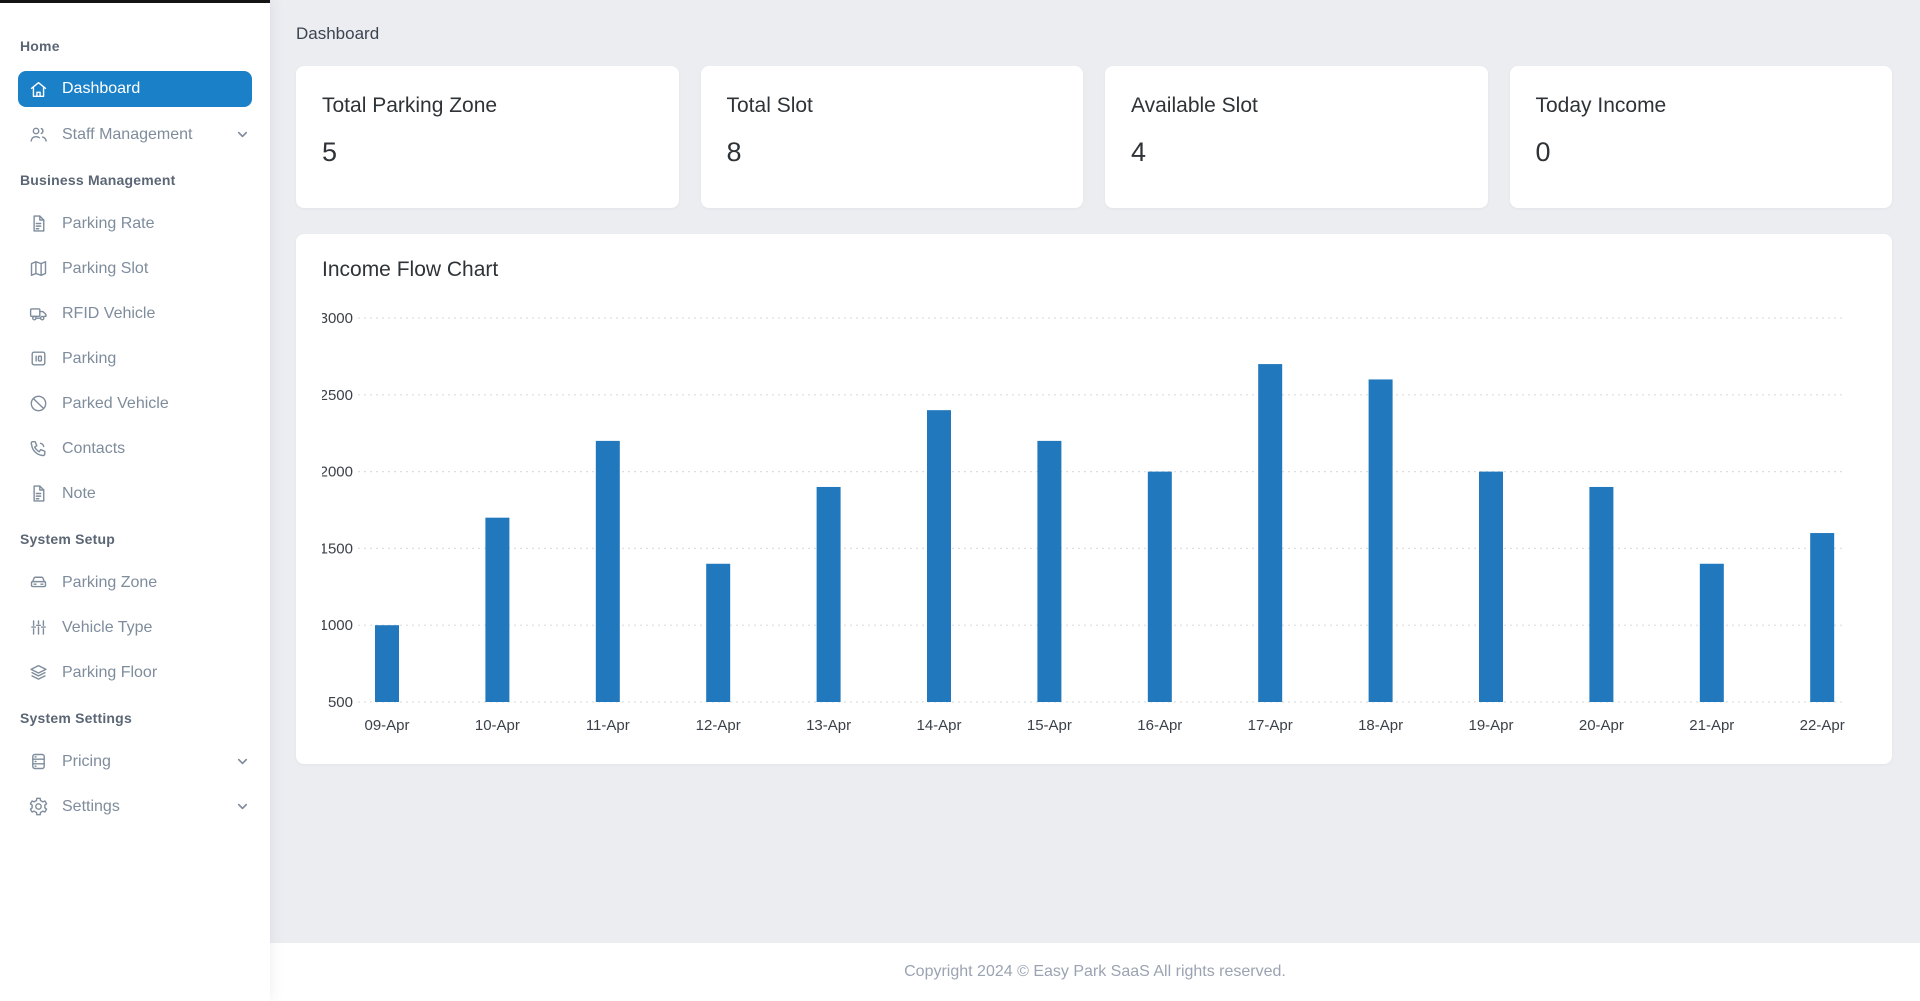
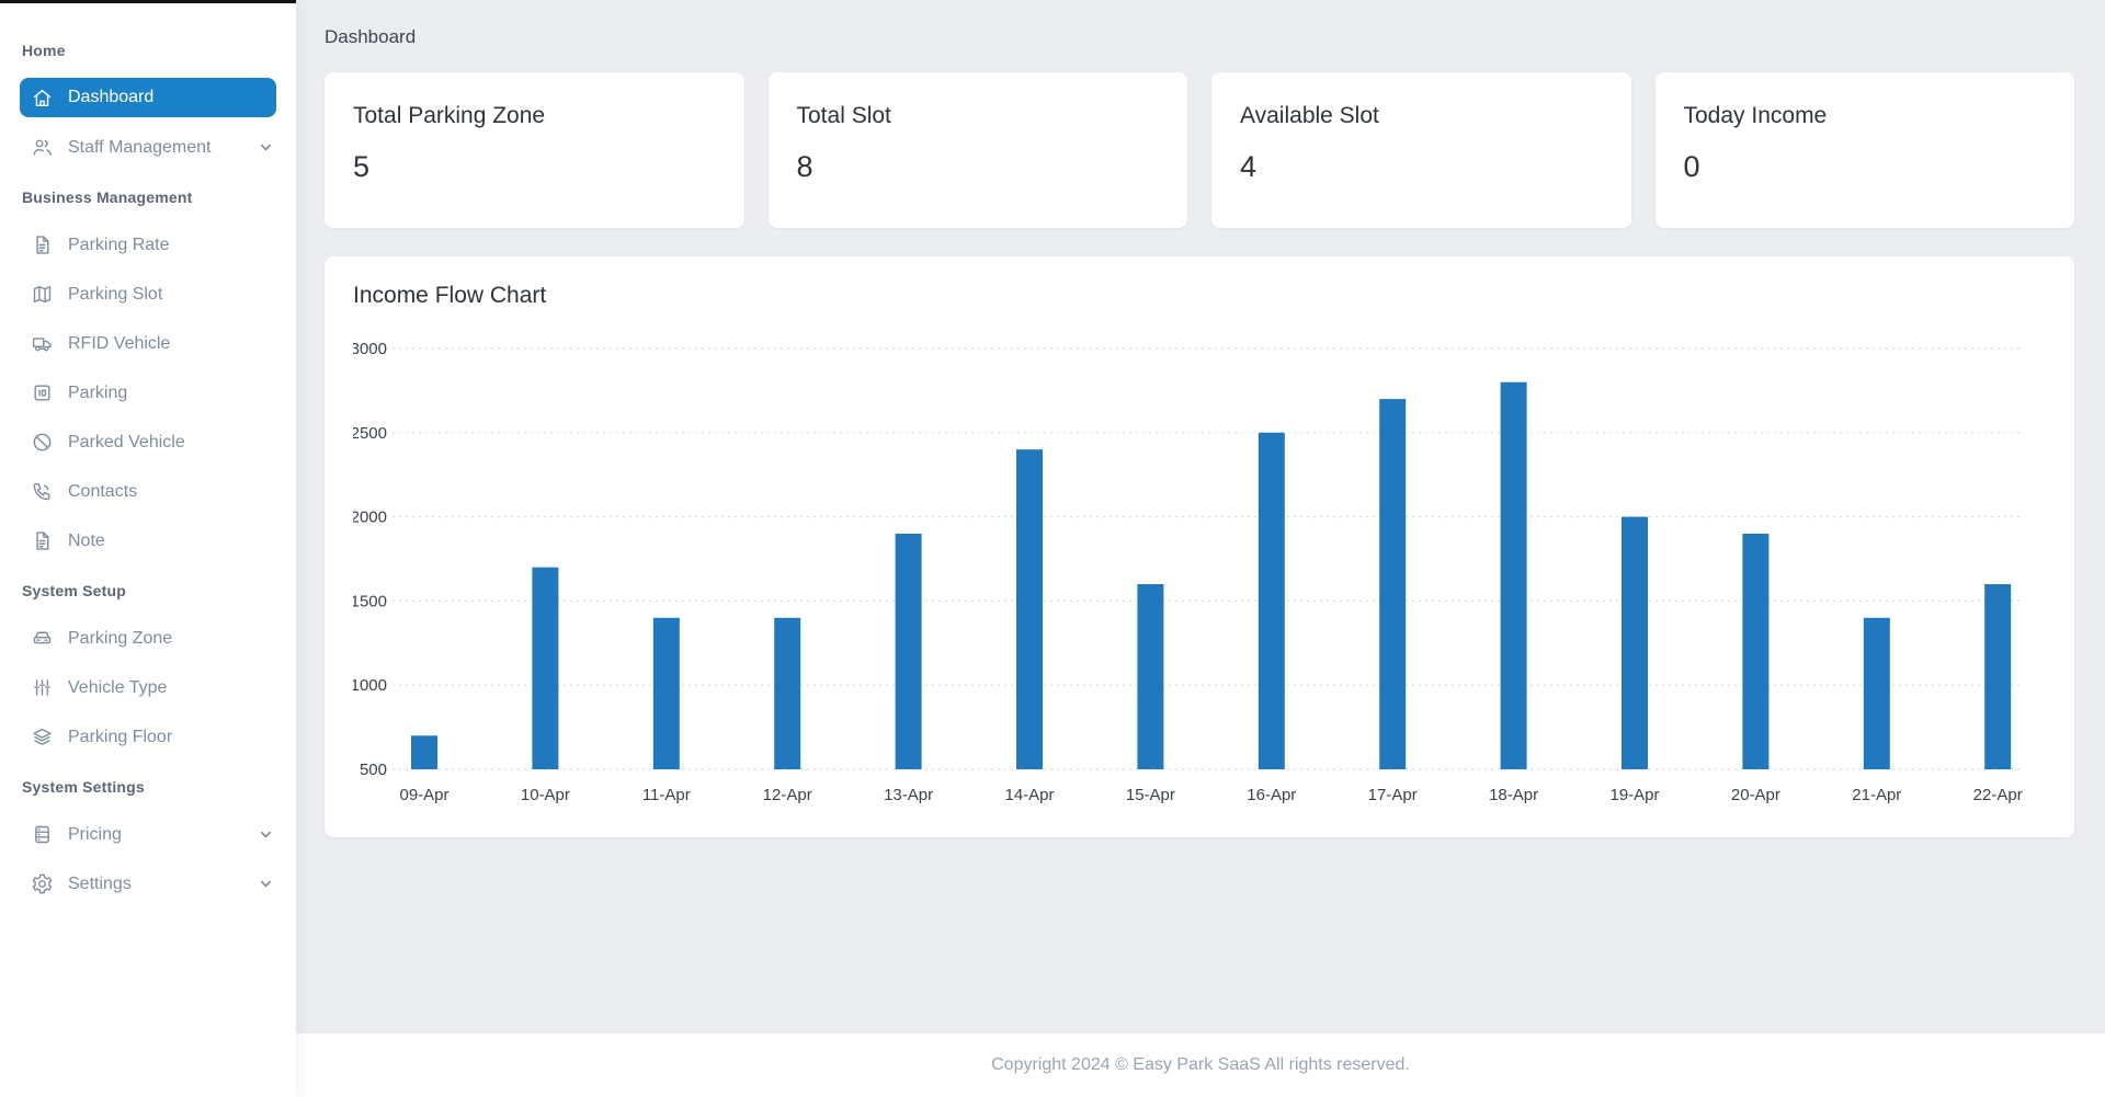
09-Apr: 1000 -> 700
11-Apr: 2200 -> 1400
15-Apr: 2200 -> 1600
16-Apr: 2000 -> 2500
18-Apr: 2600 -> 2800
